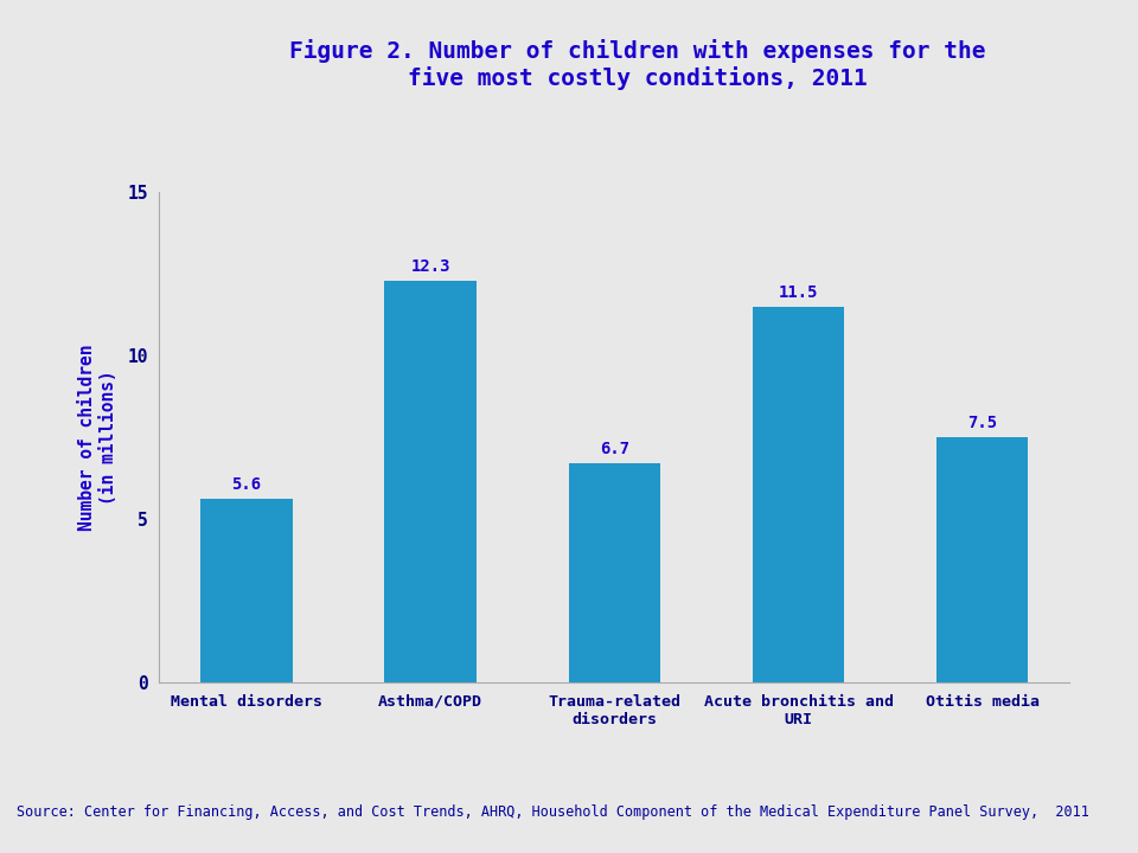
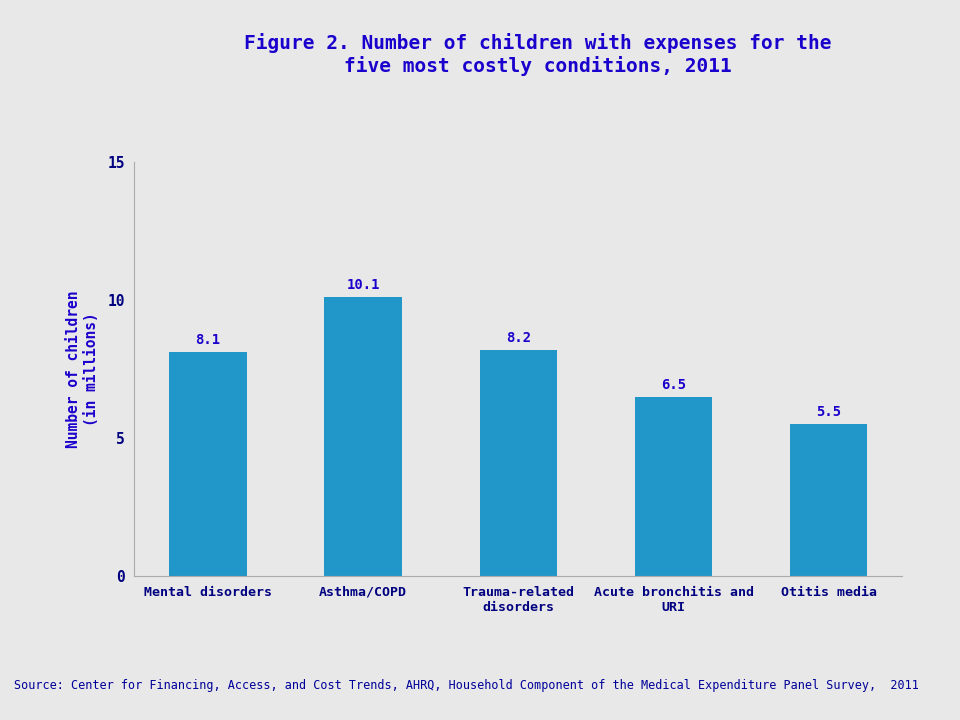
Mental disorders: 5.6 -> 8.1
Asthma/COPD: 12.3 -> 10.1
Trauma-related disorders: 6.7 -> 8.2
Acute bronchitis and URI: 11.5 -> 6.5
Otitis media: 7.5 -> 5.5
